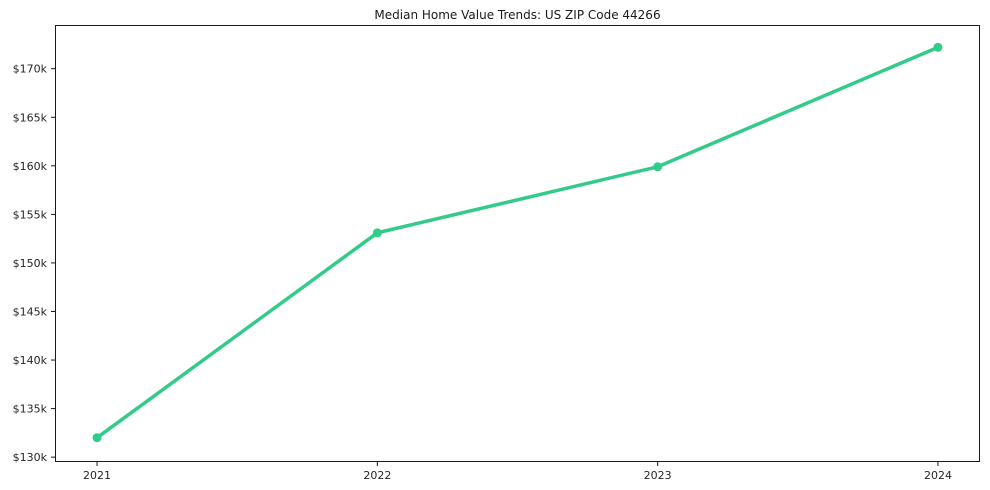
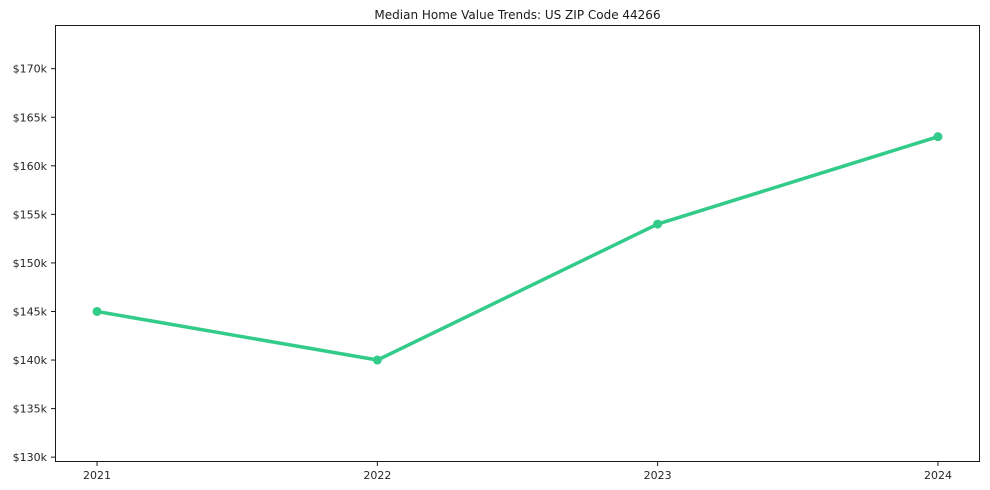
2021: $132k -> $145k
2022: $153k -> $140k
2023: $160k -> $154k
2024: $172k -> $163k
